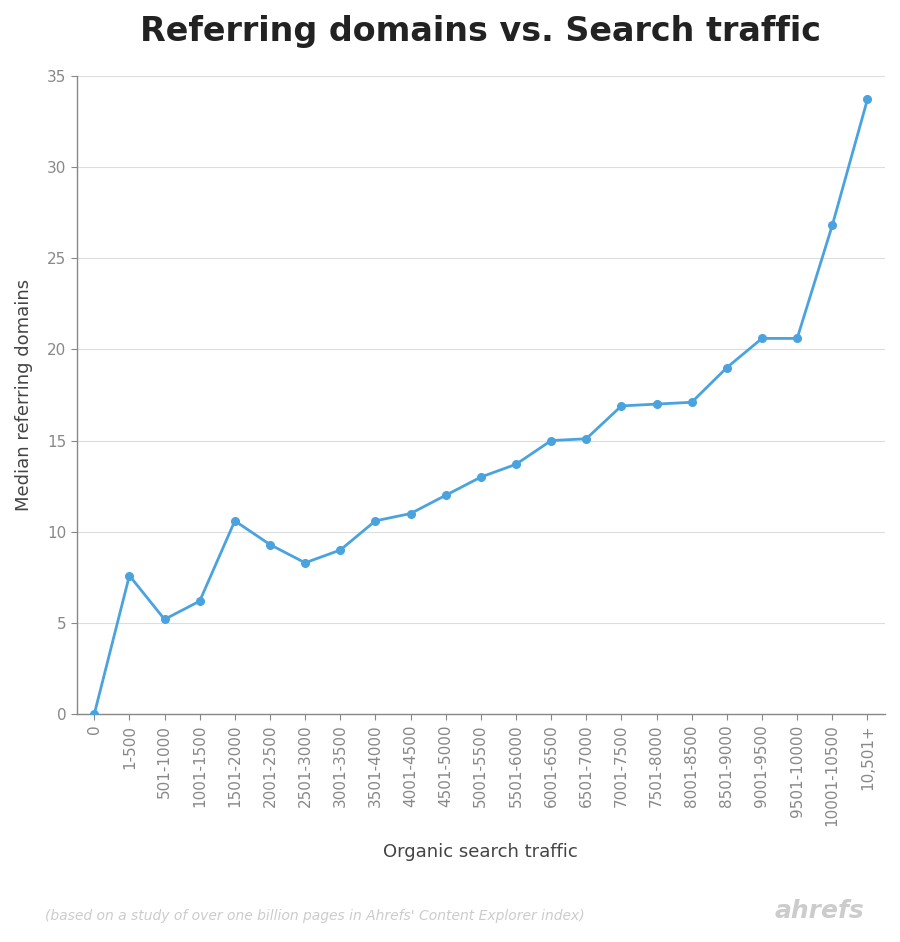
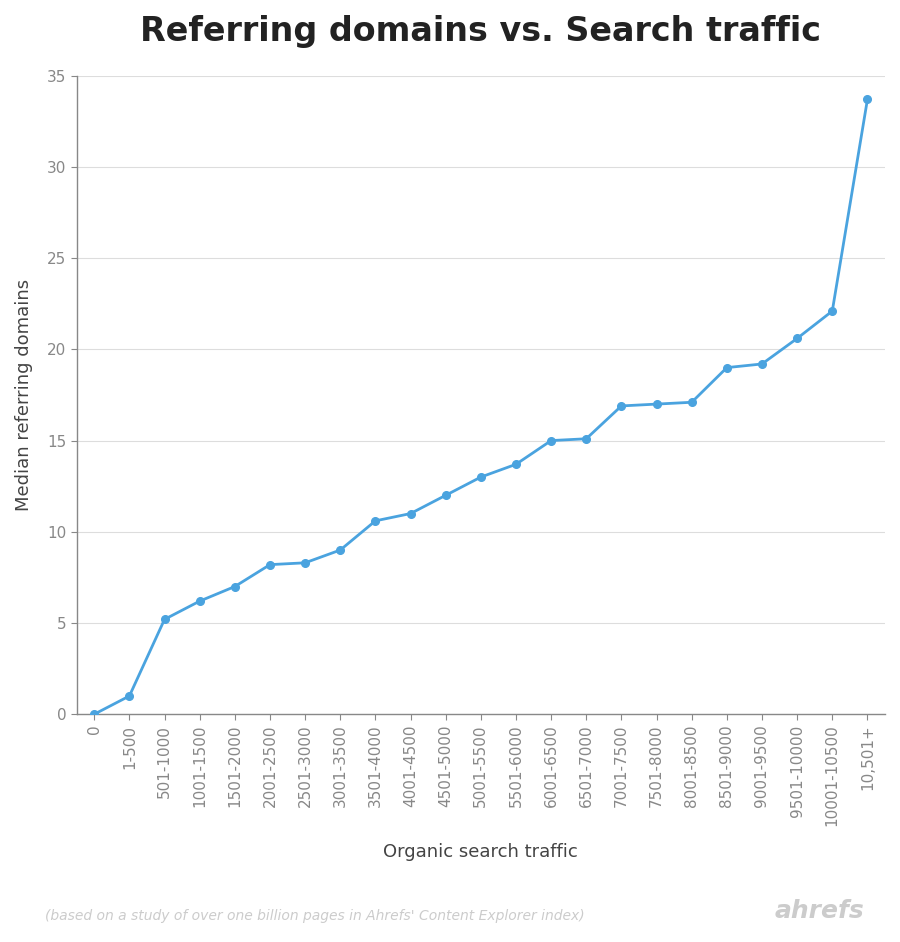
1-500: 7.6 -> 1.0
1501-2000: 10.6 -> 7.0
2001-2500: 9.3 -> 8.2
9001-9500: 20.6 -> 19.2
10001-10500: 26.8 -> 22.1
